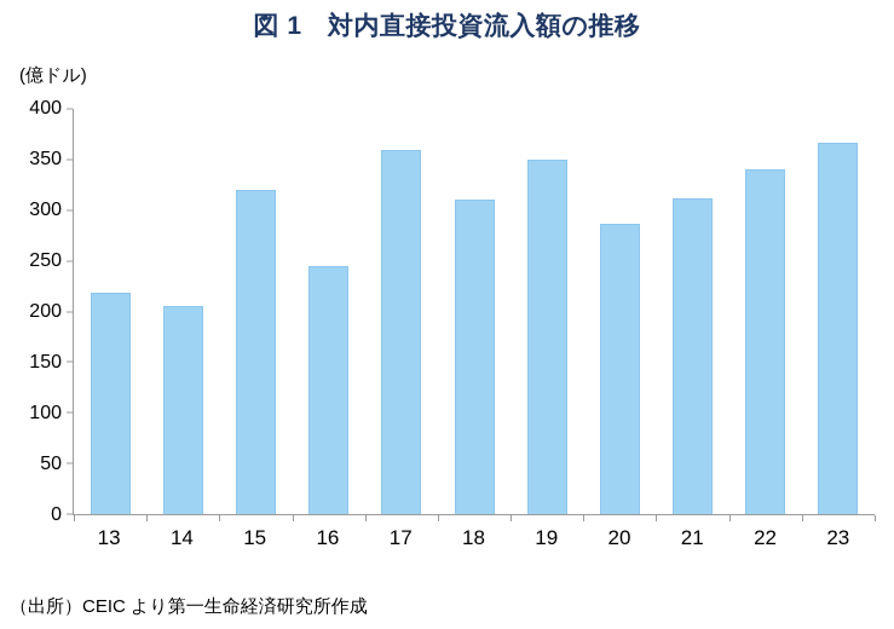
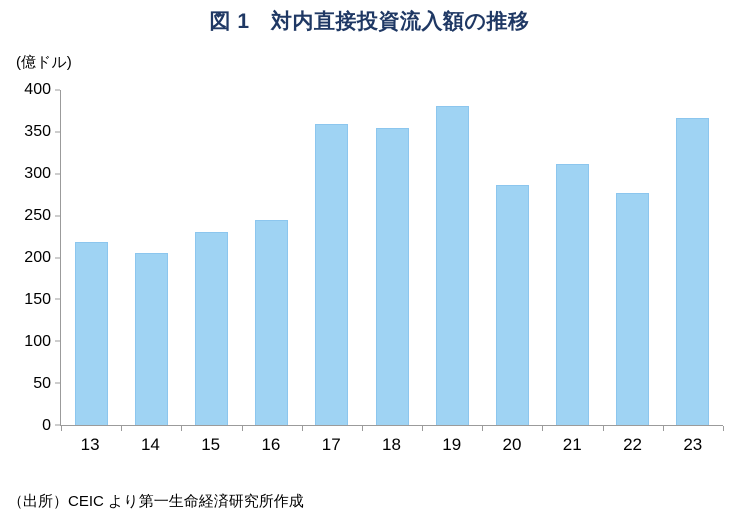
15: 320 -> 230
18: 310 -> 360
19: 350 -> 380
22: 340 -> 280
